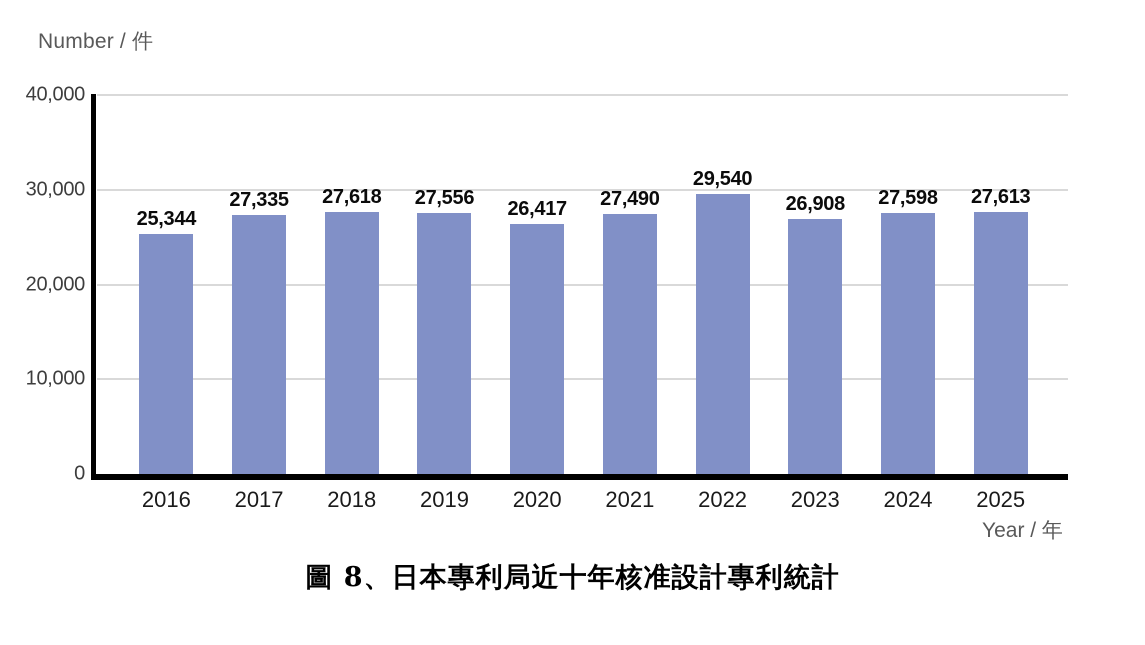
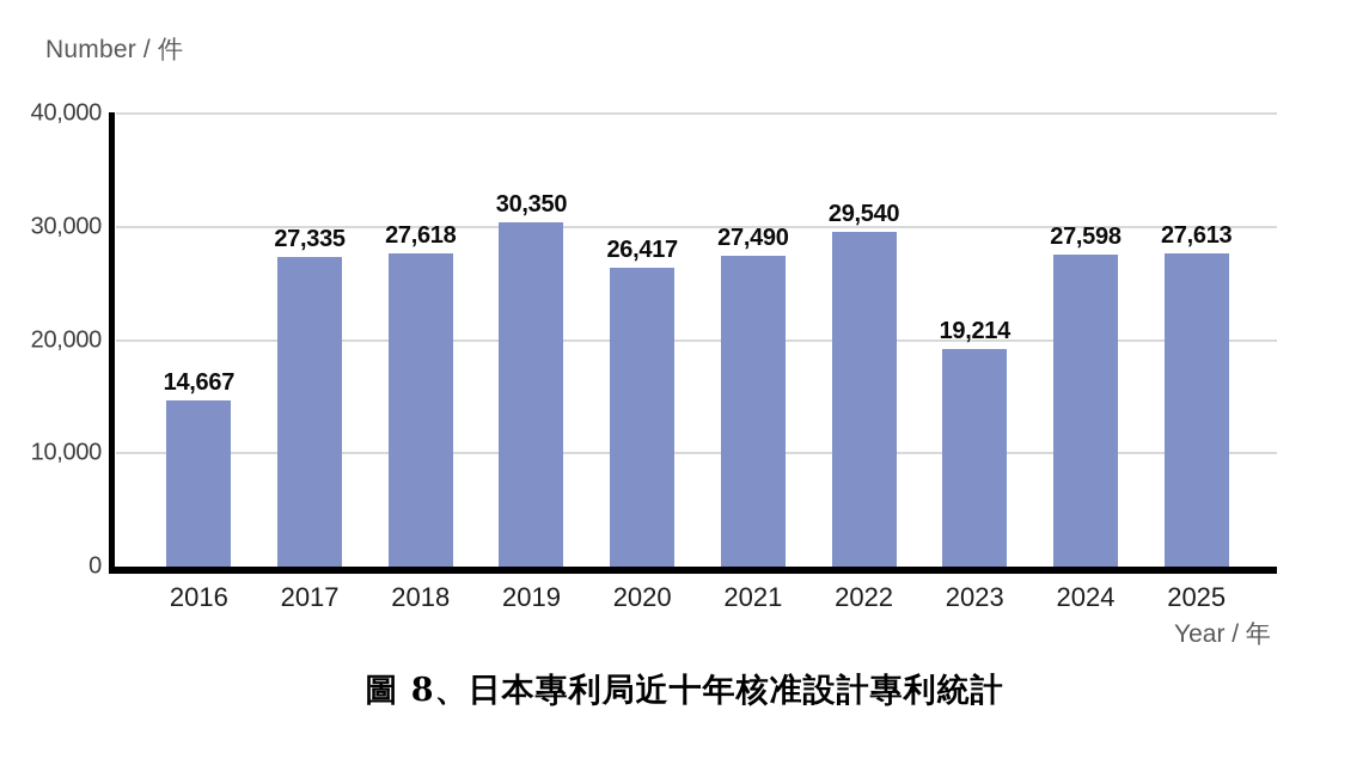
2016: 25,344 -> 14,667
2019: 27,556 -> 30,350
2023: 26,908 -> 19,214
